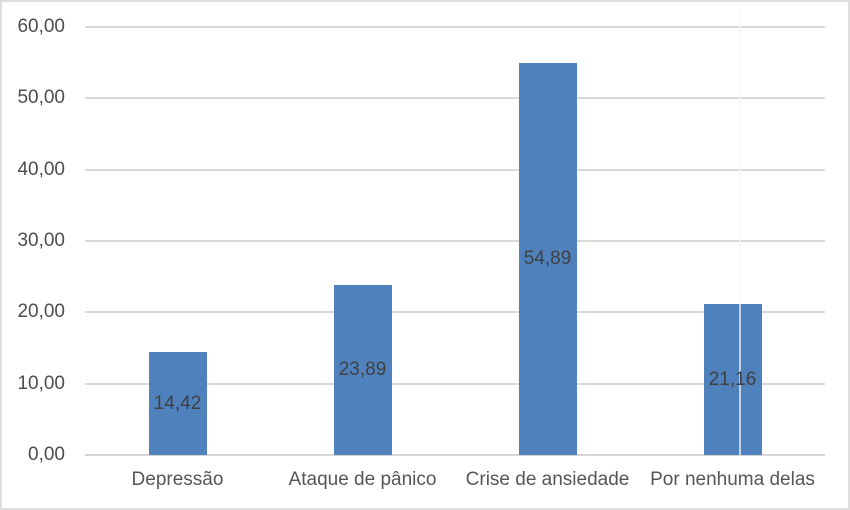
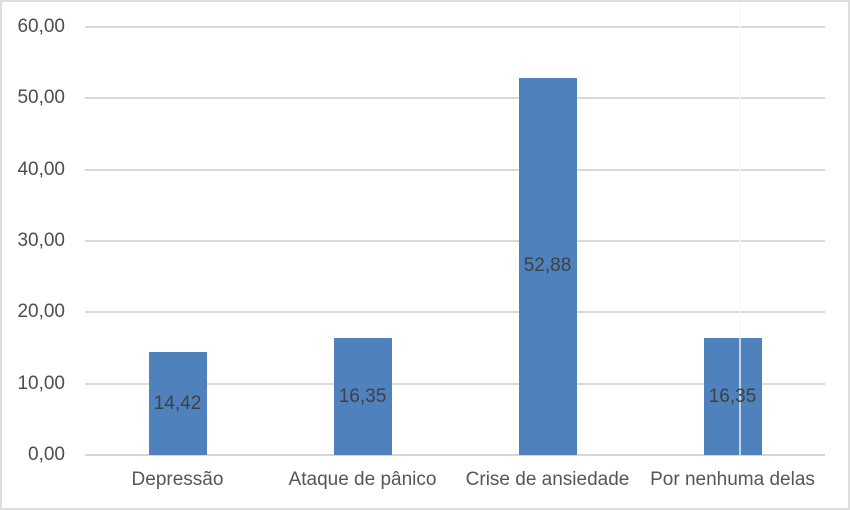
Ataque de pânico: 23,89 -> 16,35
Crise de ansiedade: 54,89 -> 52,88
Por nenhuma delas: 21,16 -> 16,35
